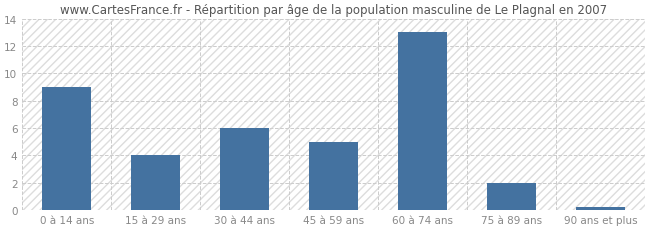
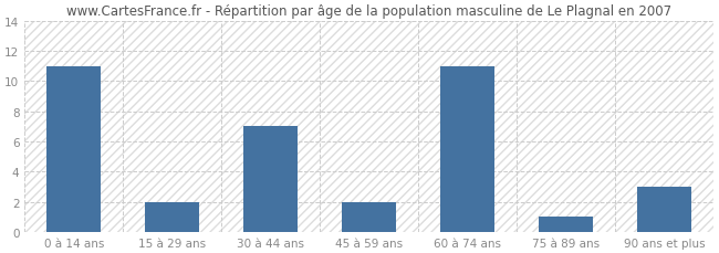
0 à 14 ans: 9.0 -> 11.0
15 à 29 ans: 4.0 -> 2.0
30 à 44 ans: 6.0 -> 7.0
45 à 59 ans: 5.0 -> 2.0
60 à 74 ans: 13.0 -> 11.0
75 à 89 ans: 2.0 -> 1.0
90 ans et plus: 0.2 -> 3.0
